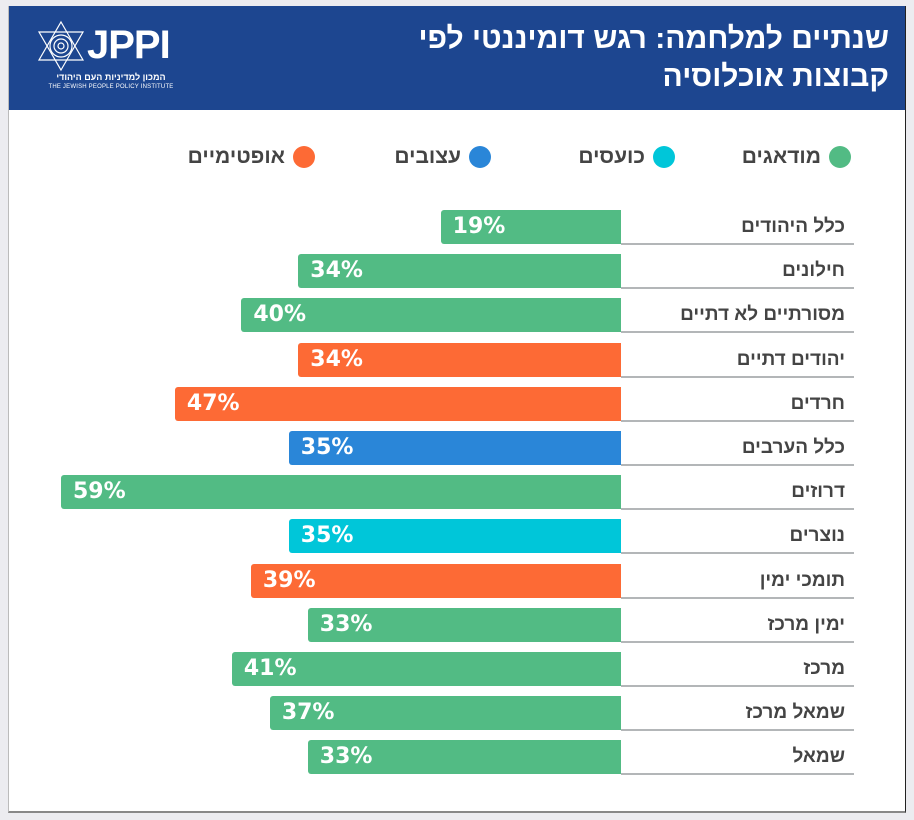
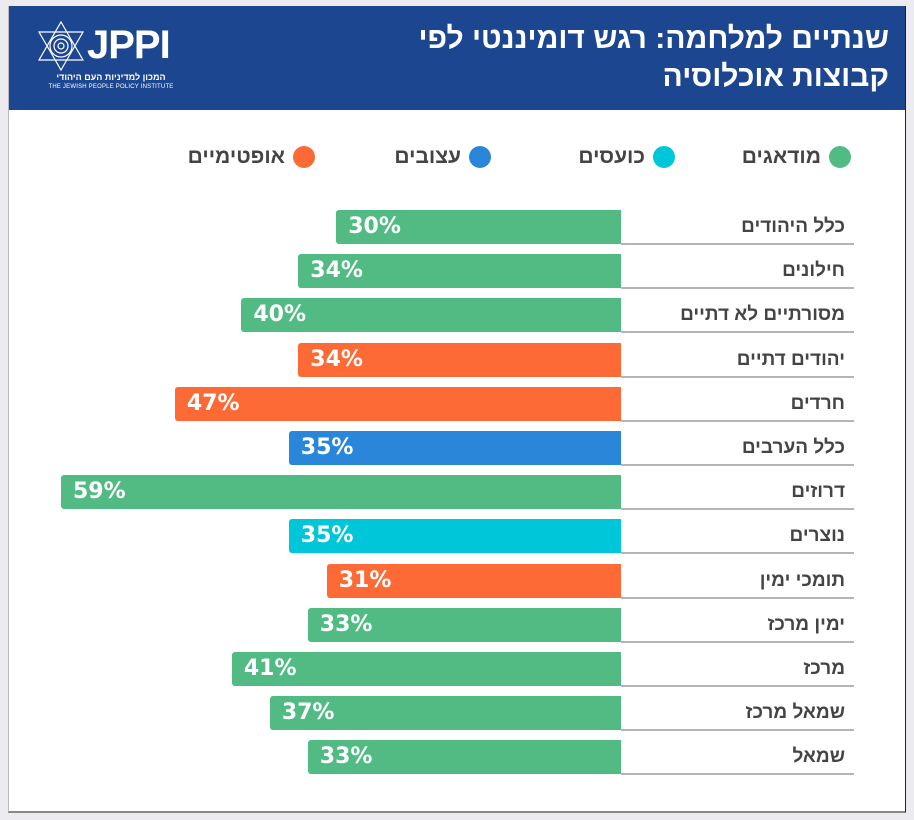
כלל היהודים: 19% -> 30%
תומכי ימין: 39% -> 31%
